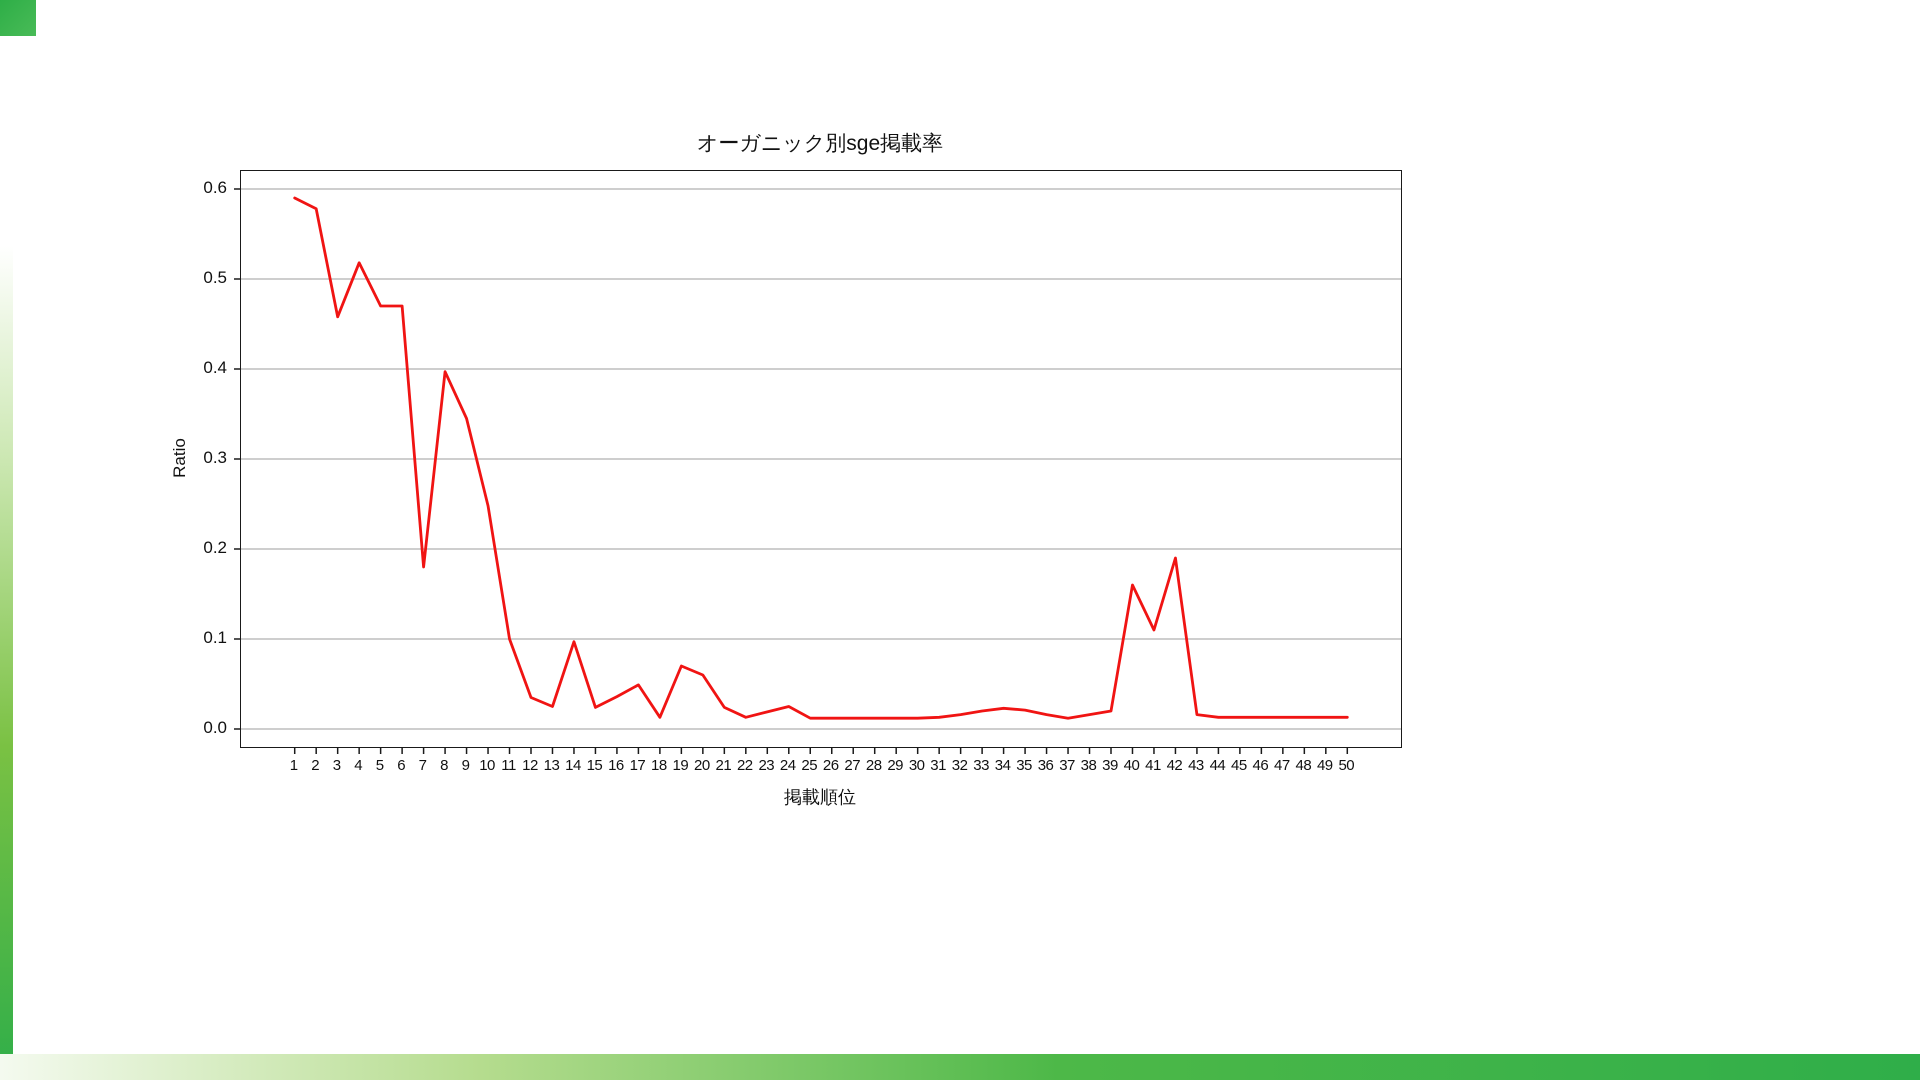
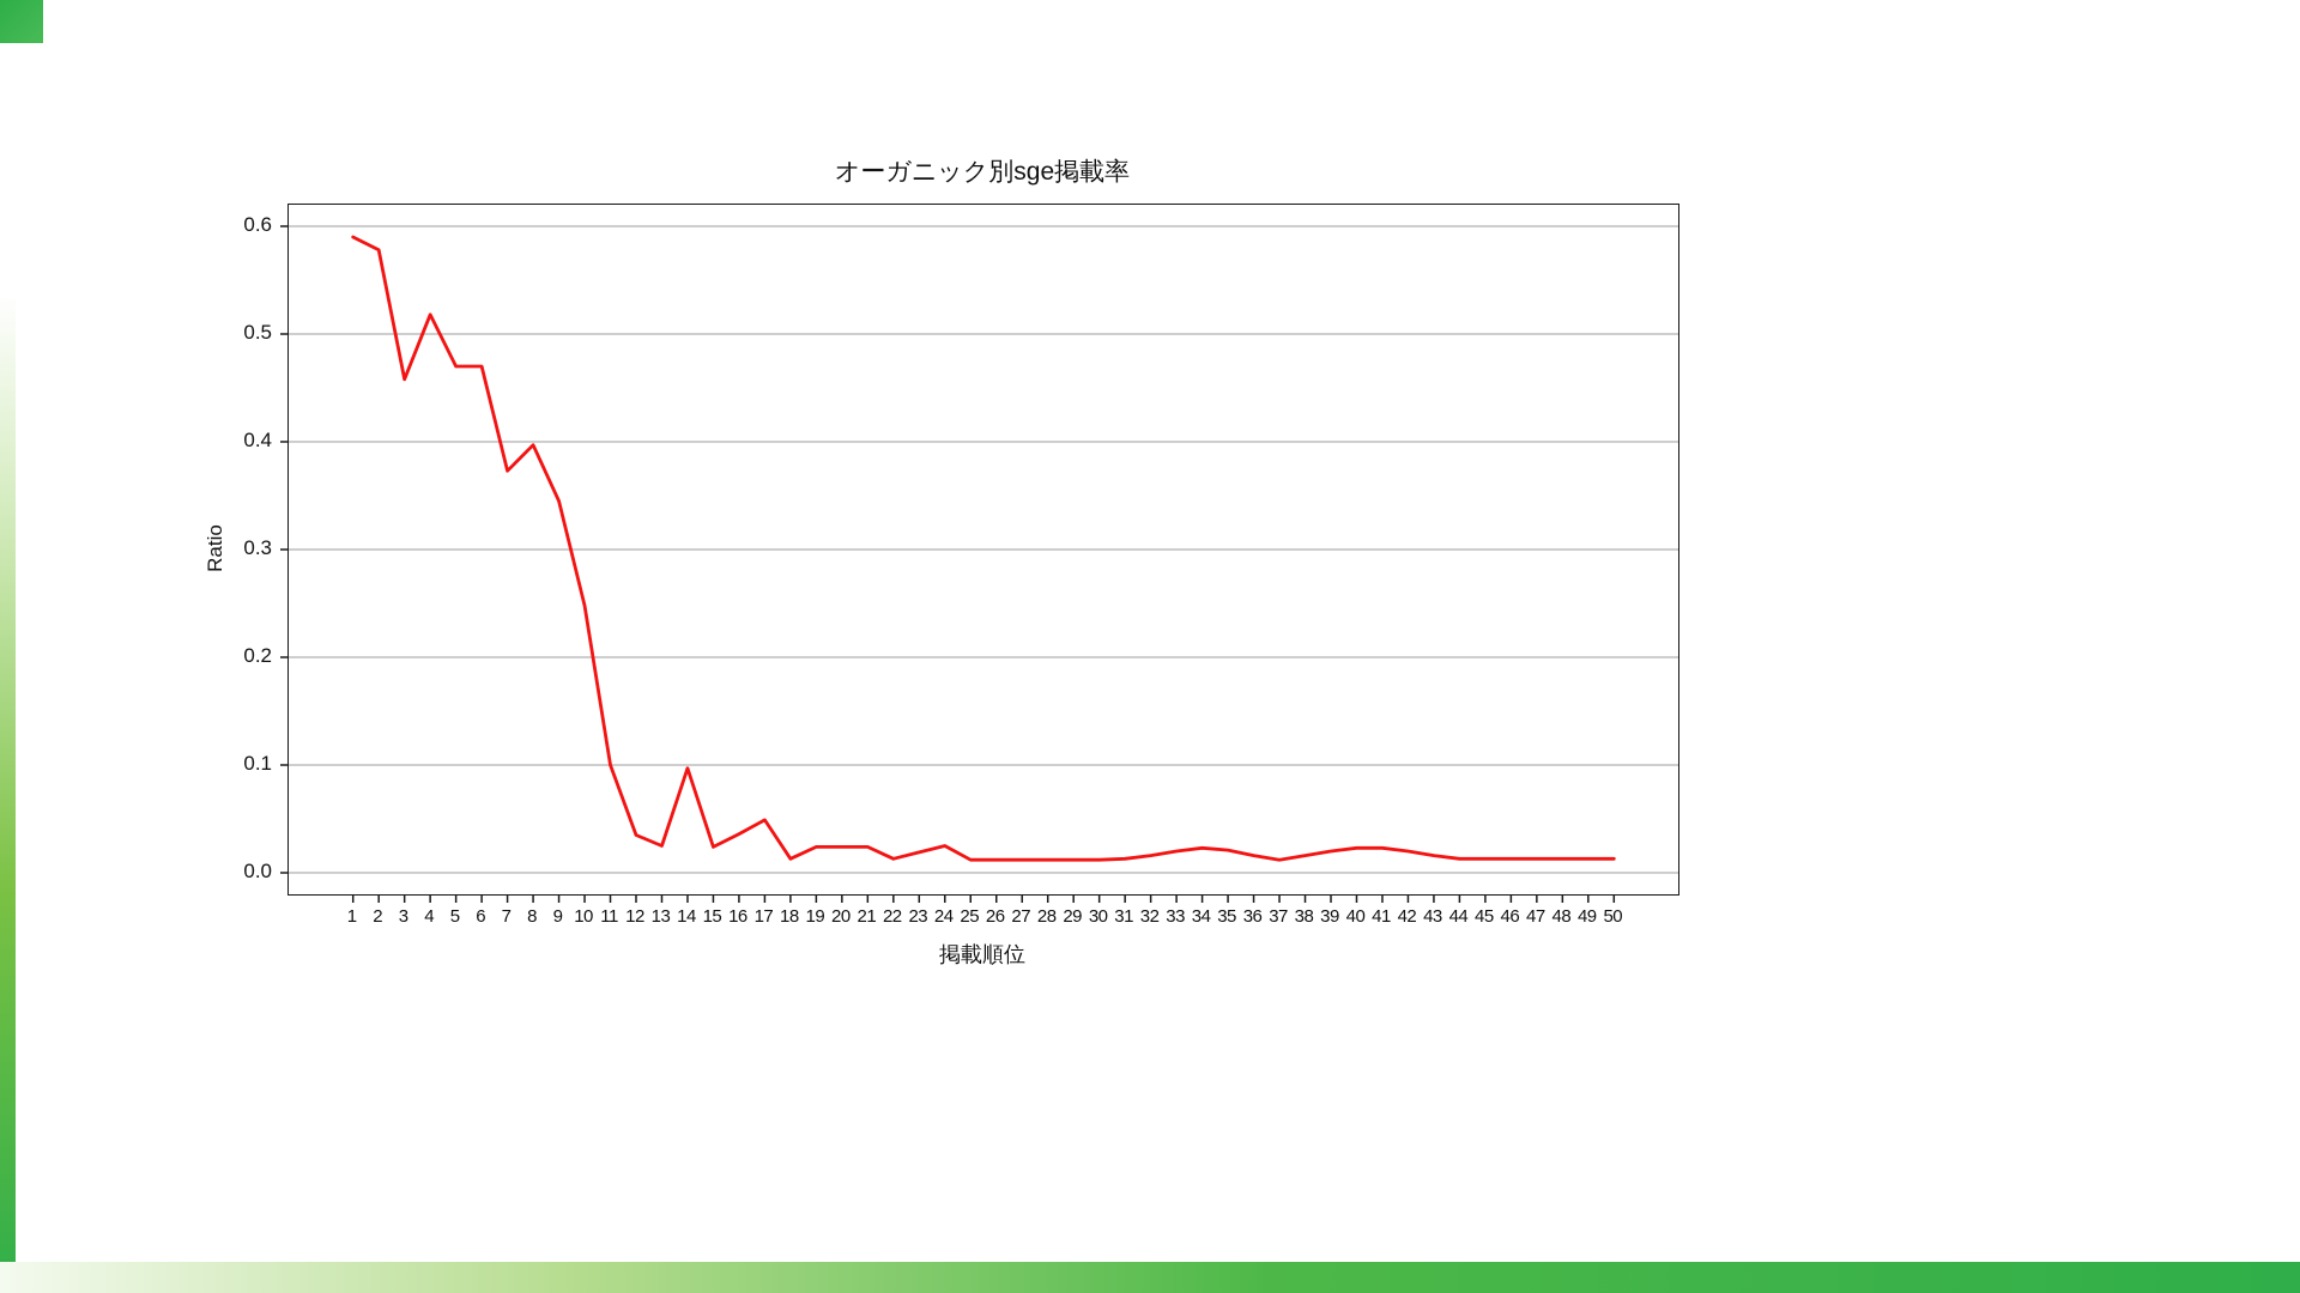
7: 0.18 -> 0.37
19: 0.07 -> 0.02
20: 0.06 -> 0.02
40: 0.16 -> 0.02
41: 0.11 -> 0.02
42: 0.19 -> 0.02
